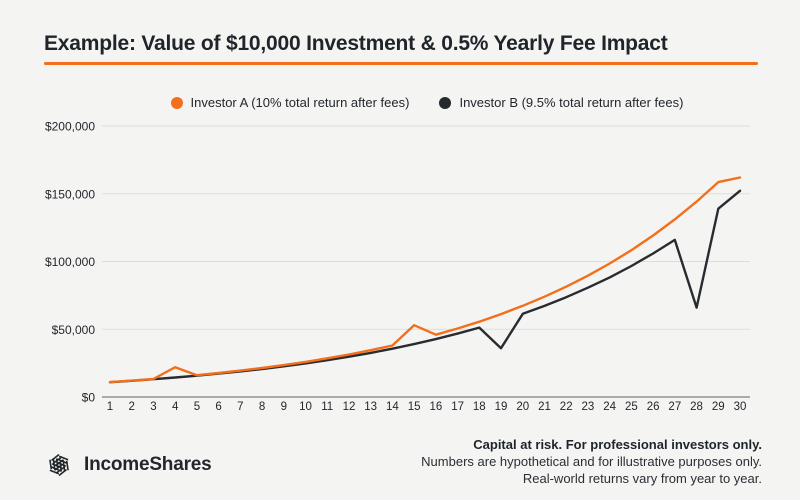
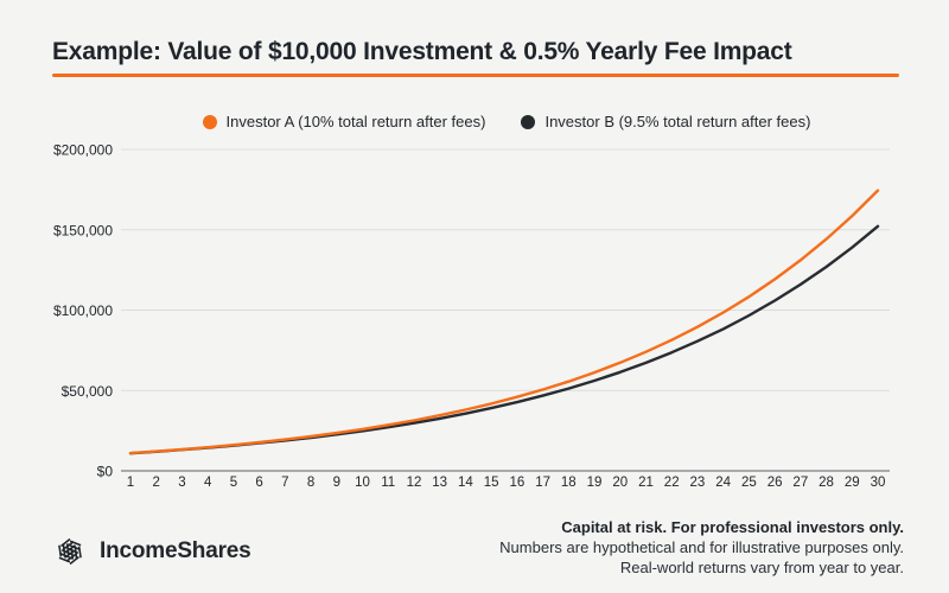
Investor A (10% total return after fees)/4: $22000 -> $15000
Investor A (10% total return after fees)/15: $53000 -> $42000
Investor B (9.5% total return after fees)/19: $36000 -> $56000
Investor B (9.5% total return after fees)/28: $66000 -> $127000
Investor A (10% total return after fees)/30: $162000 -> $174000
